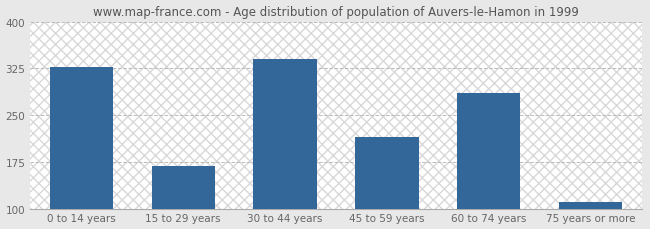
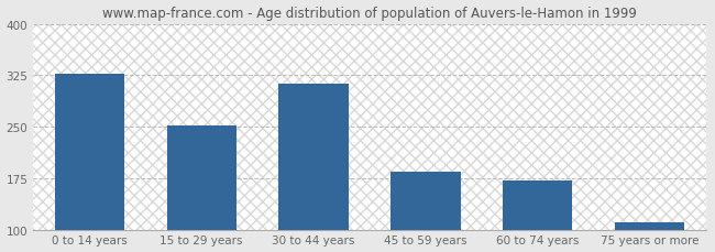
15 to 29 years: 168 -> 252
30 to 44 years: 340 -> 313
45 to 59 years: 214 -> 184
60 to 74 years: 286 -> 171
